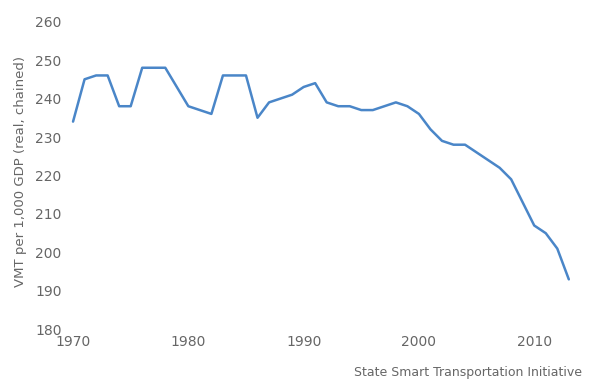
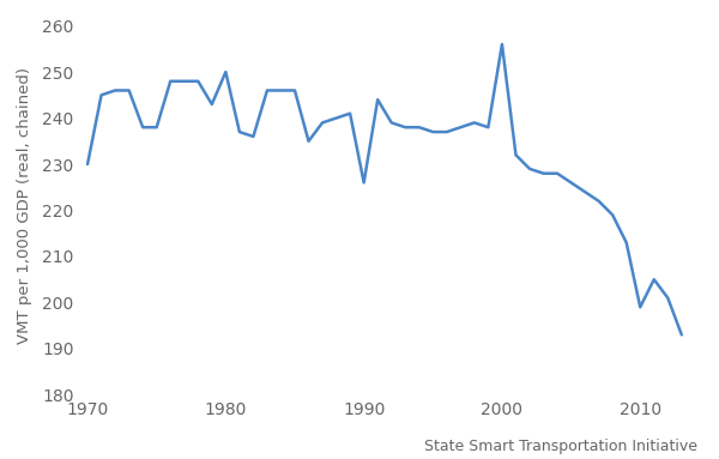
1970: 234 -> 230
1980: 238 -> 250
1990: 243 -> 226
2000: 236 -> 256
2010: 207 -> 199
